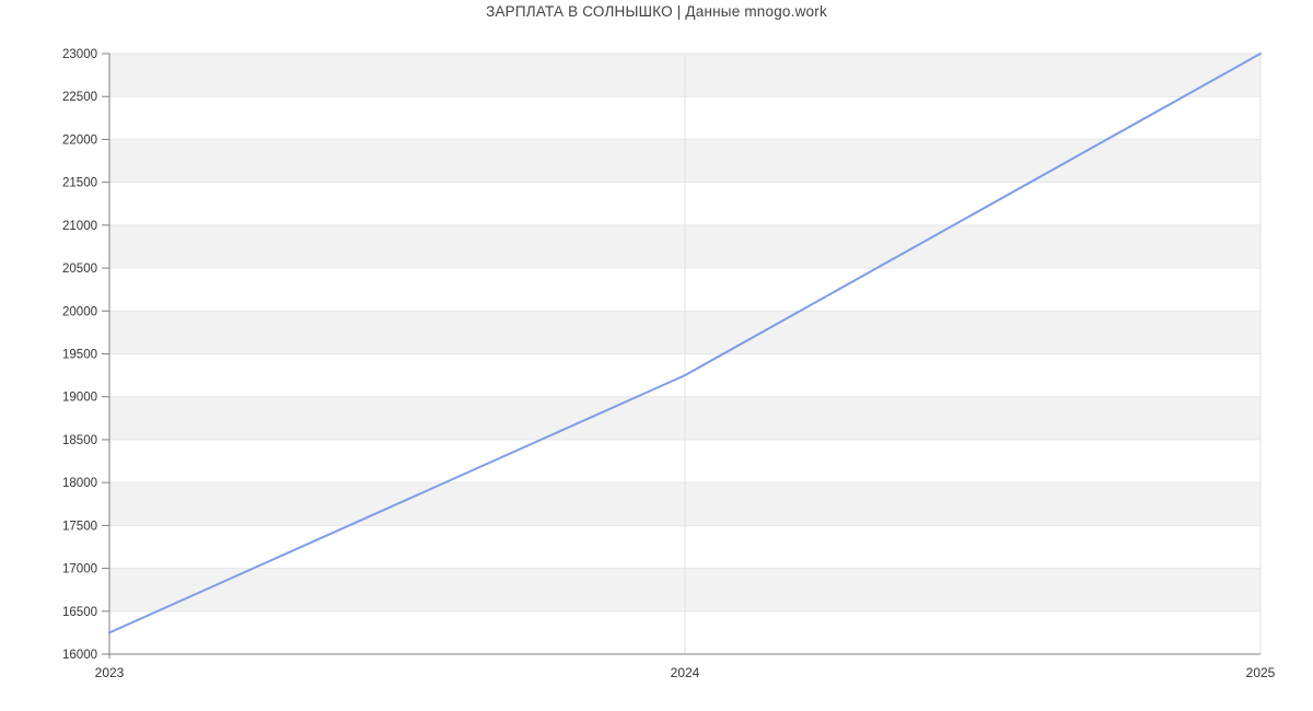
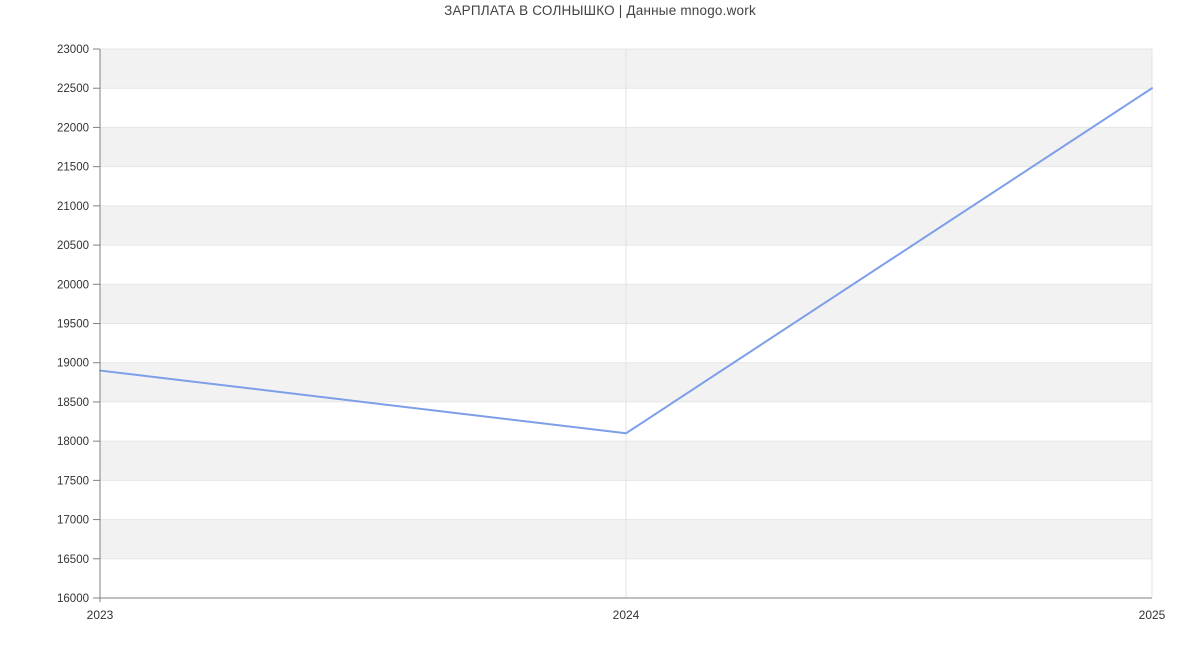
2023: 16200 -> 18900
2024: 19200 -> 18100
2025: 23000 -> 22500
